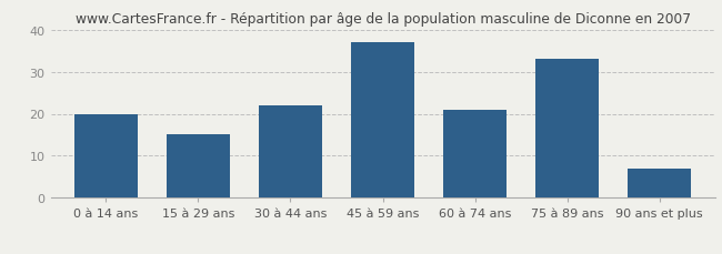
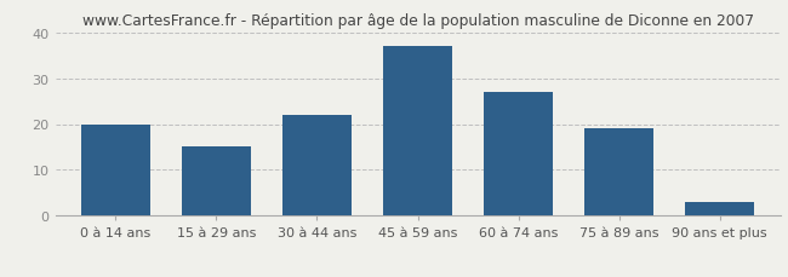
60 à 74 ans: 21 -> 27
75 à 89 ans: 33 -> 19
90 ans et plus: 7 -> 3
